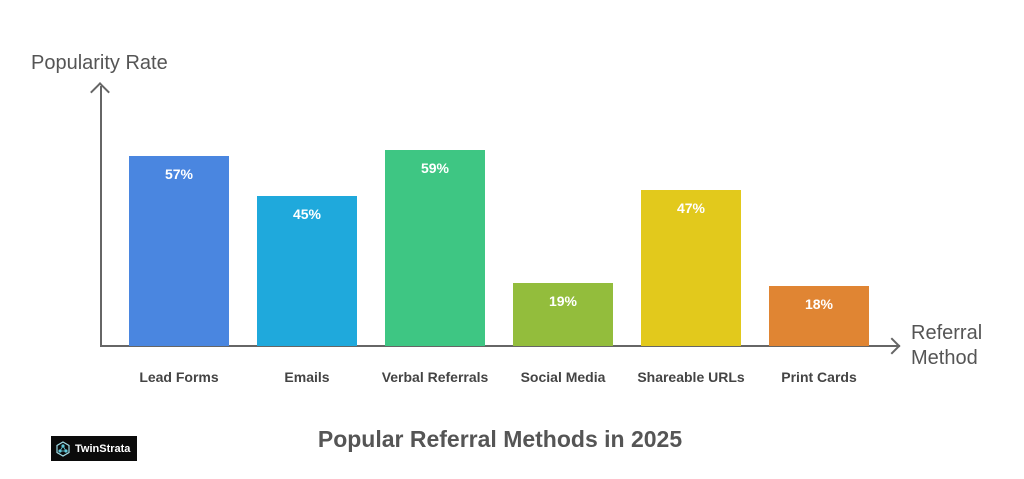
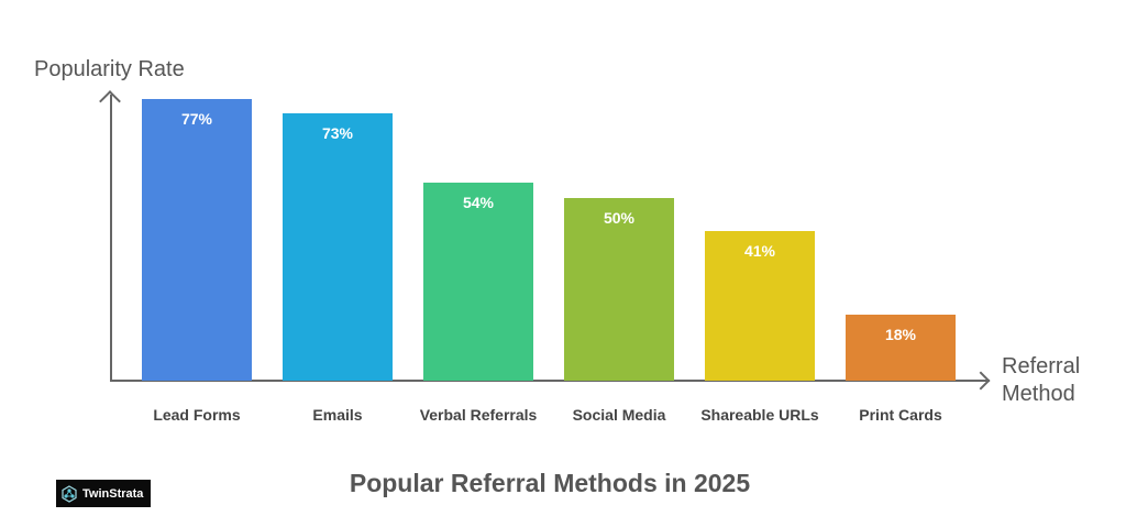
Lead Forms: 57% -> 77%
Emails: 45% -> 73%
Verbal Referrals: 59% -> 54%
Social Media: 19% -> 50%
Shareable URLs: 47% -> 41%
